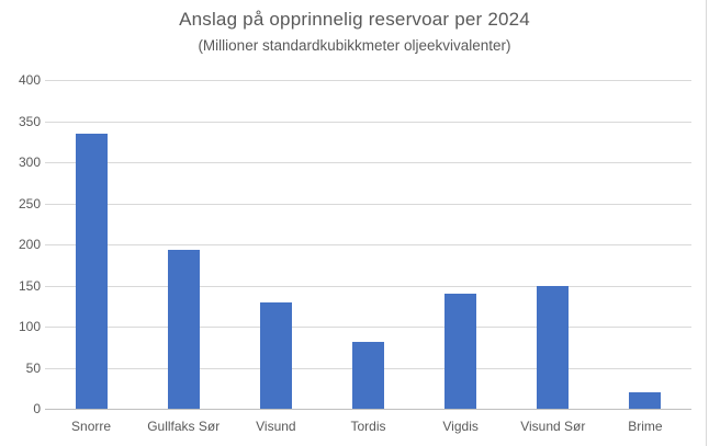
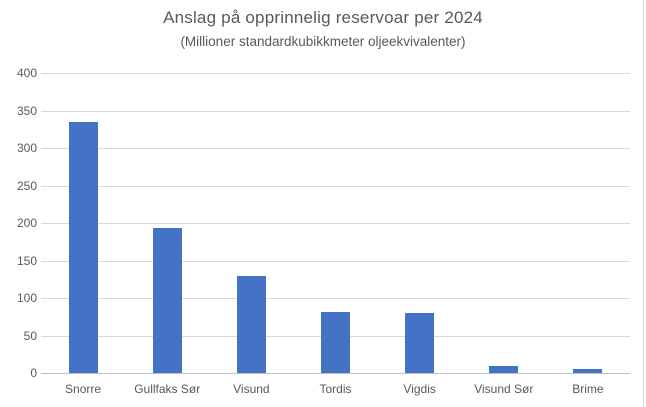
Vigdis: 140 -> 80
Visund Sør: 150 -> 10
Brime: 20 -> 10
